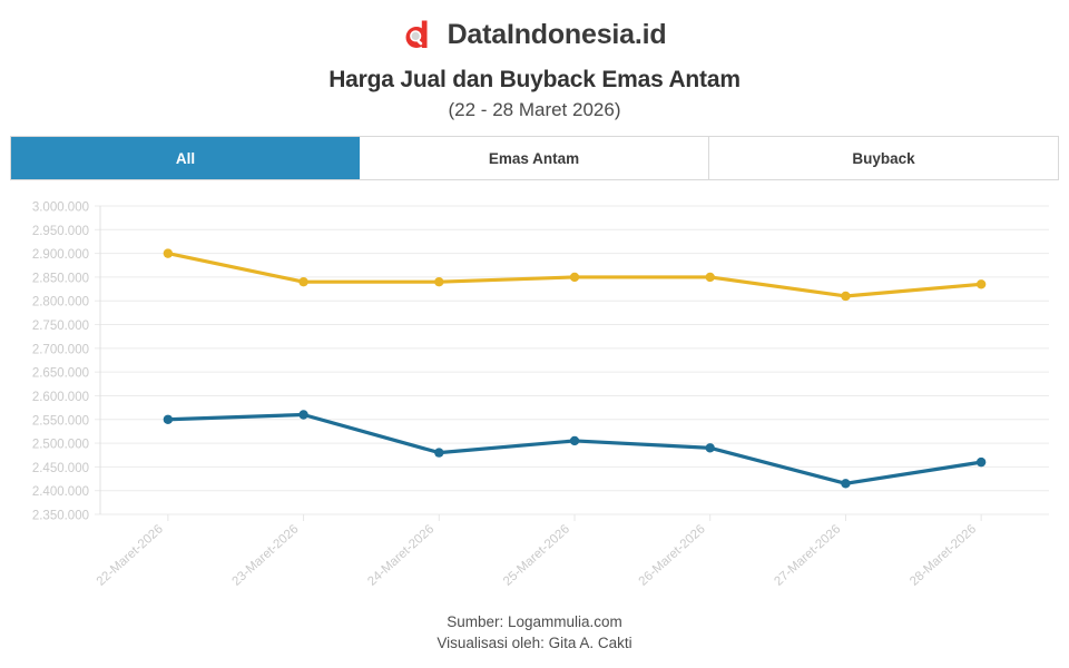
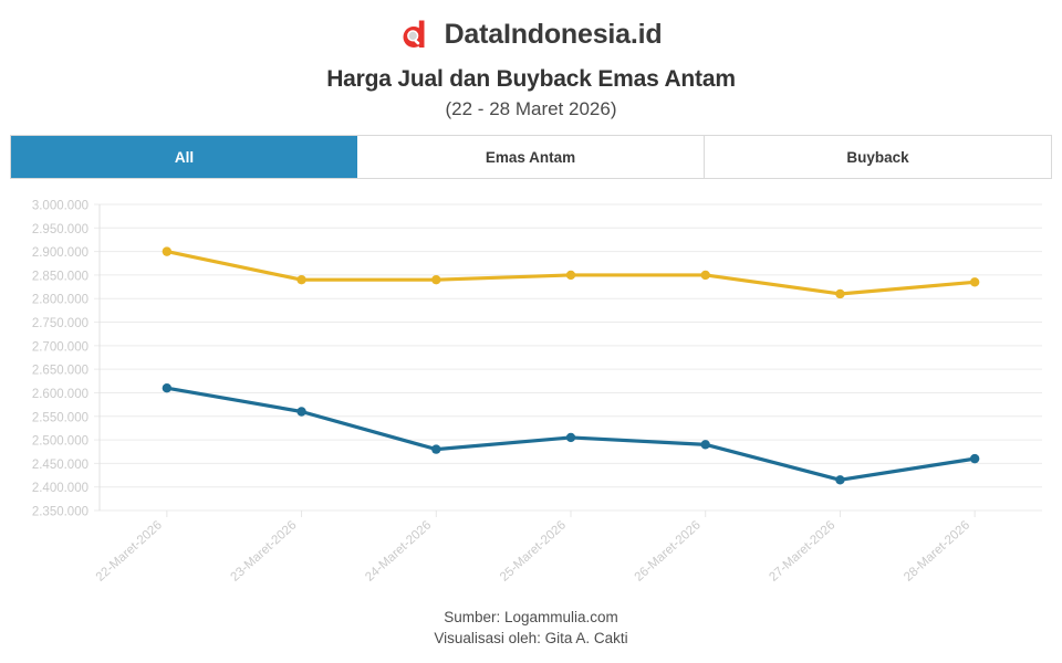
Buyback/22-Maret-2026: 2550000 -> 2610000
